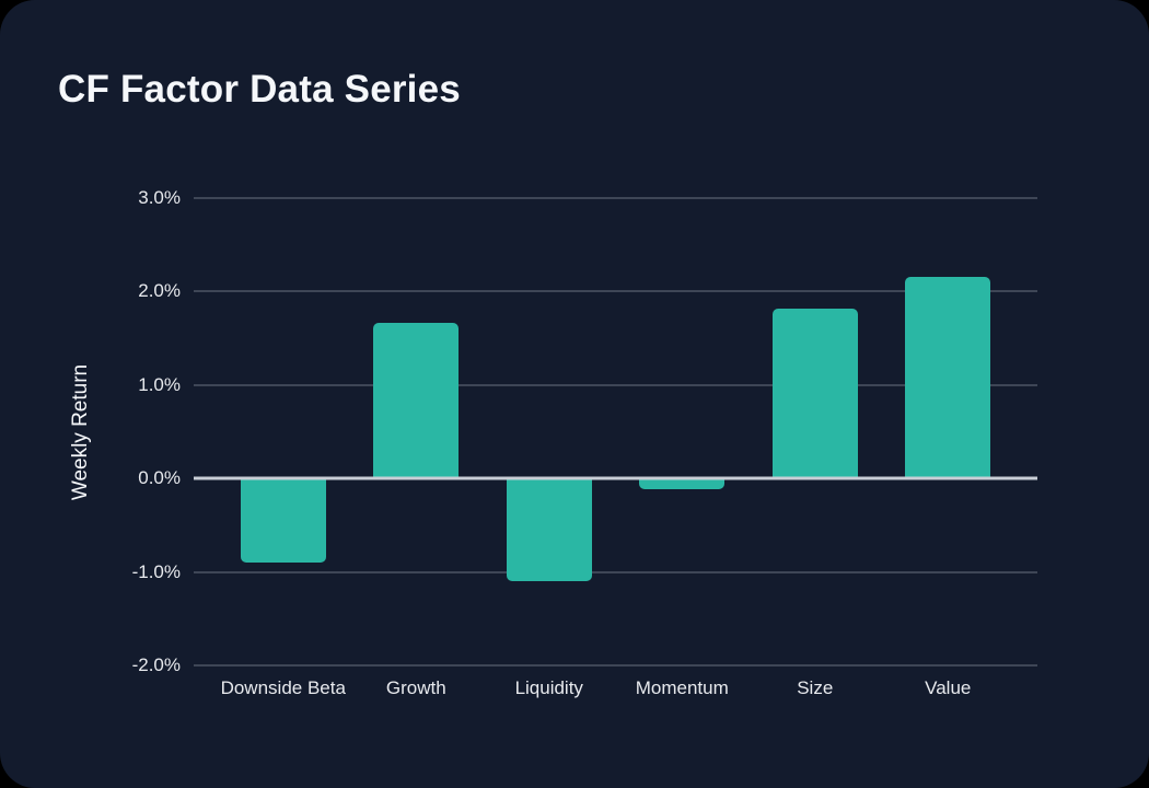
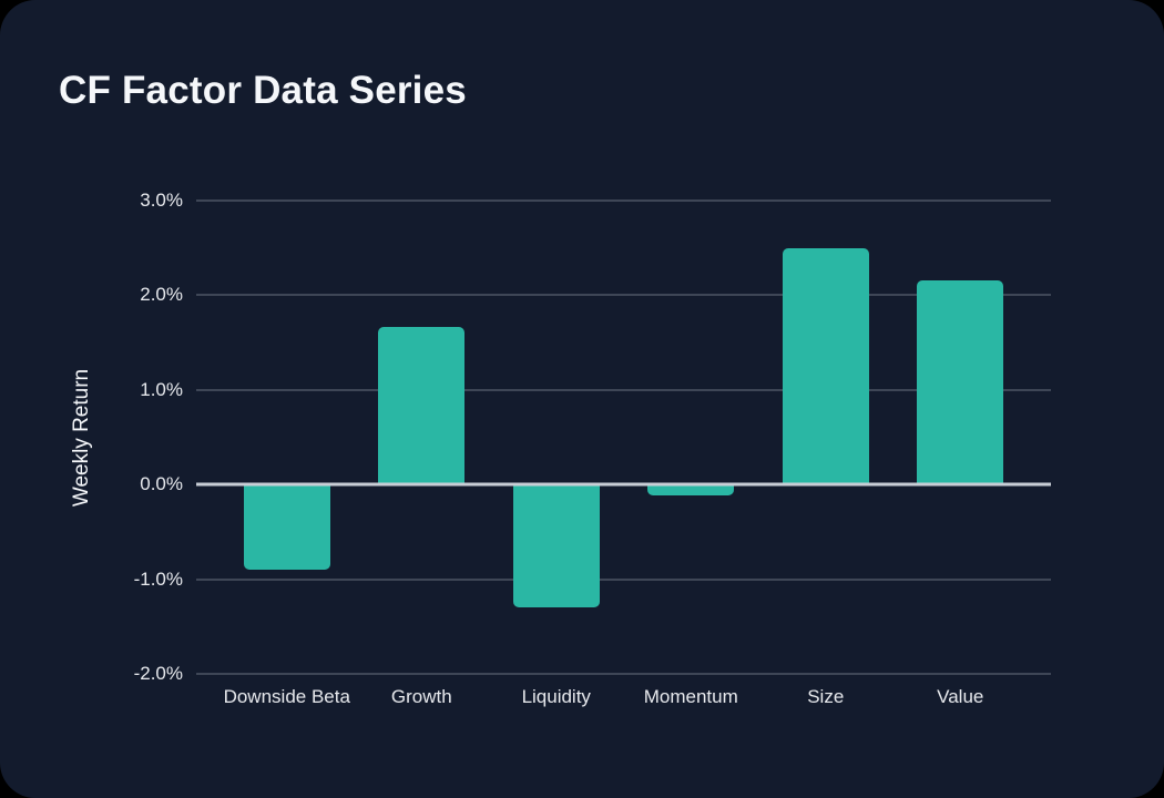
Liquidity: -1.1% -> -1.3%
Size: 1.8% -> 2.5%
